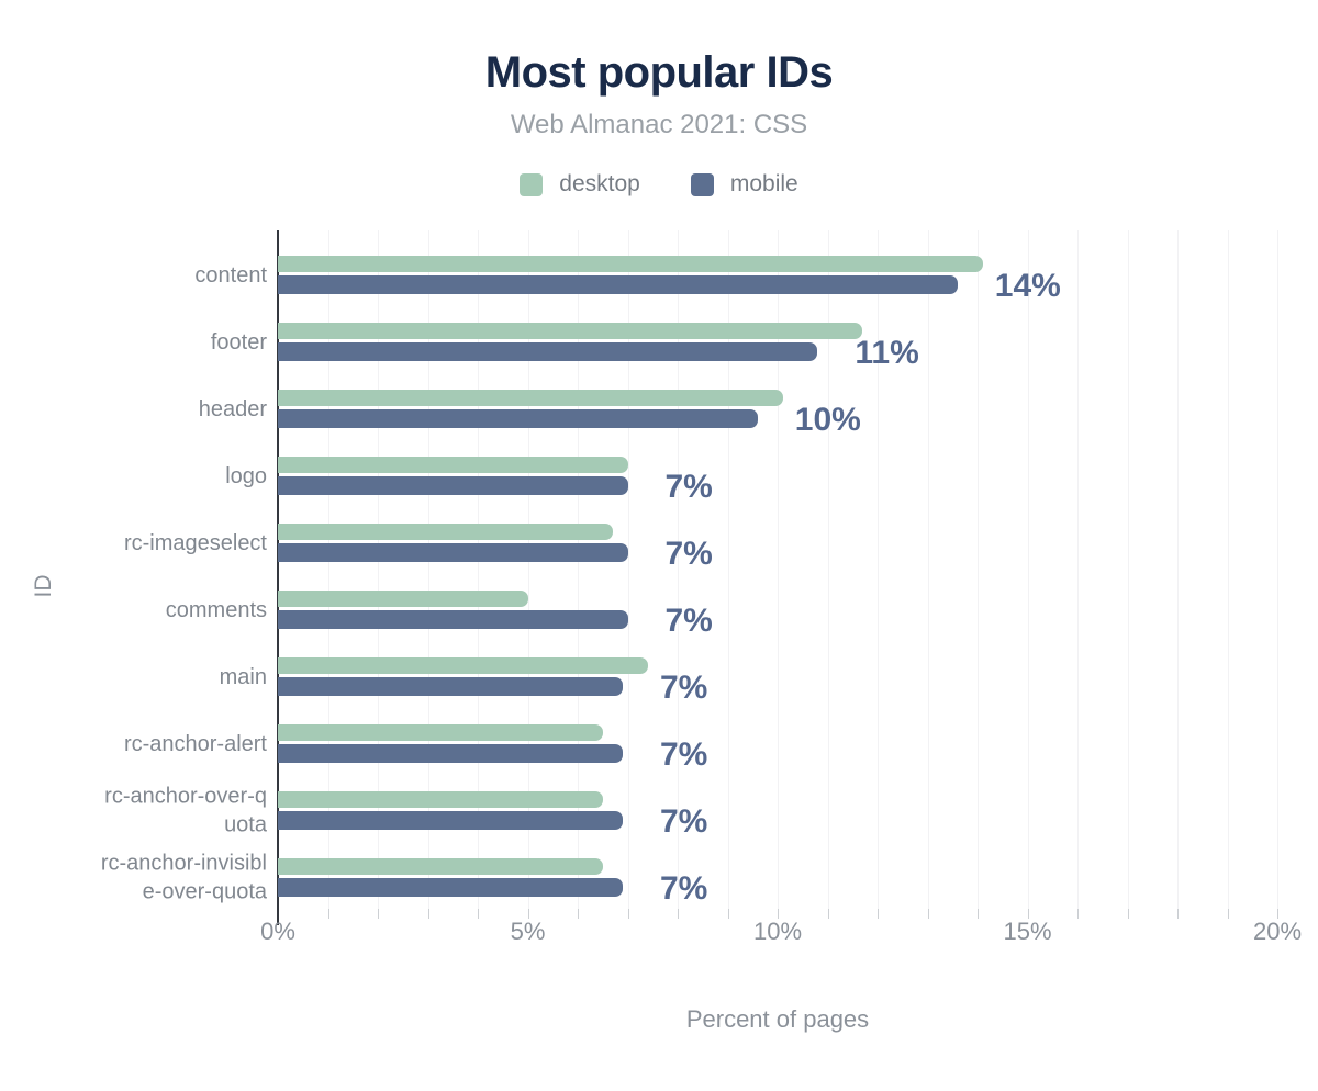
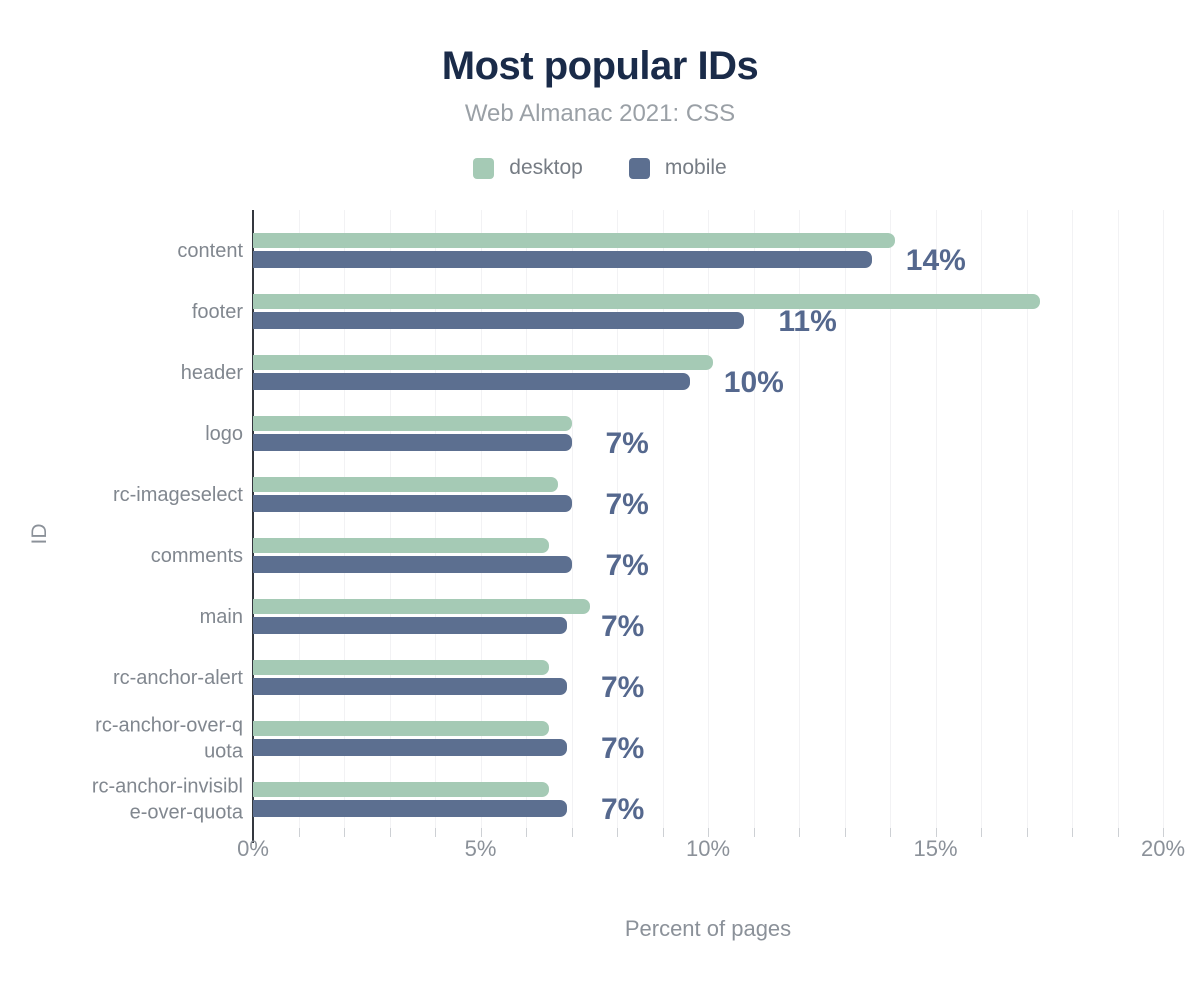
desktop/footer: 11.7% -> 17.3%
desktop/comments: 5.0% -> 6.5%
